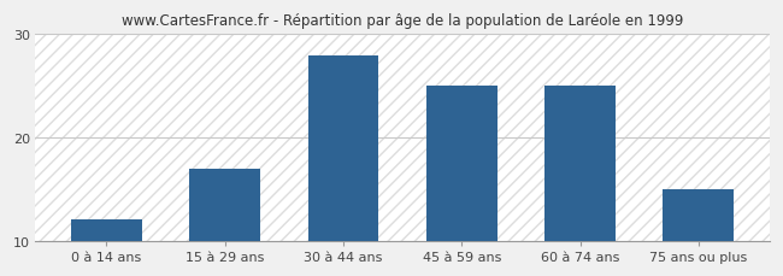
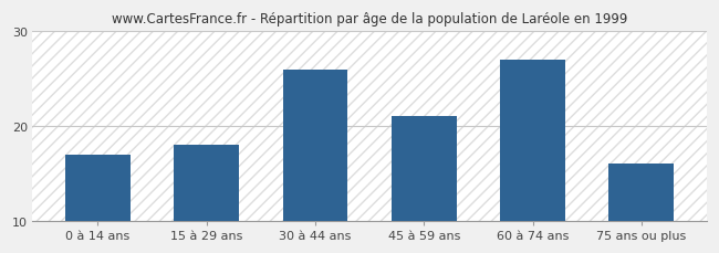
0 à 14 ans: 12 -> 17
15 à 29 ans: 17 -> 18
30 à 44 ans: 28 -> 26
45 à 59 ans: 25 -> 21
60 à 74 ans: 25 -> 27
75 ans ou plus: 15 -> 16
